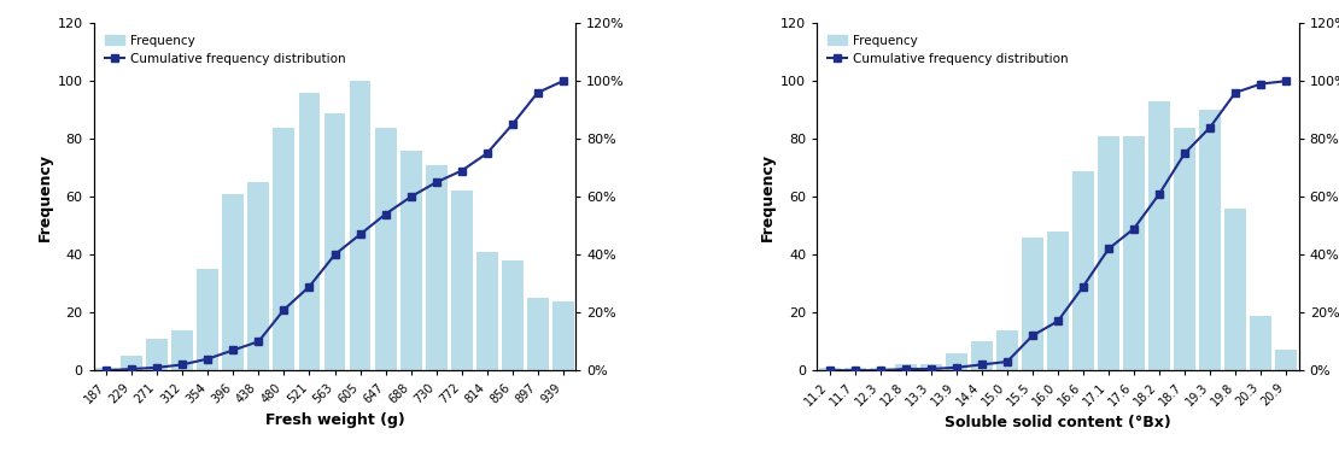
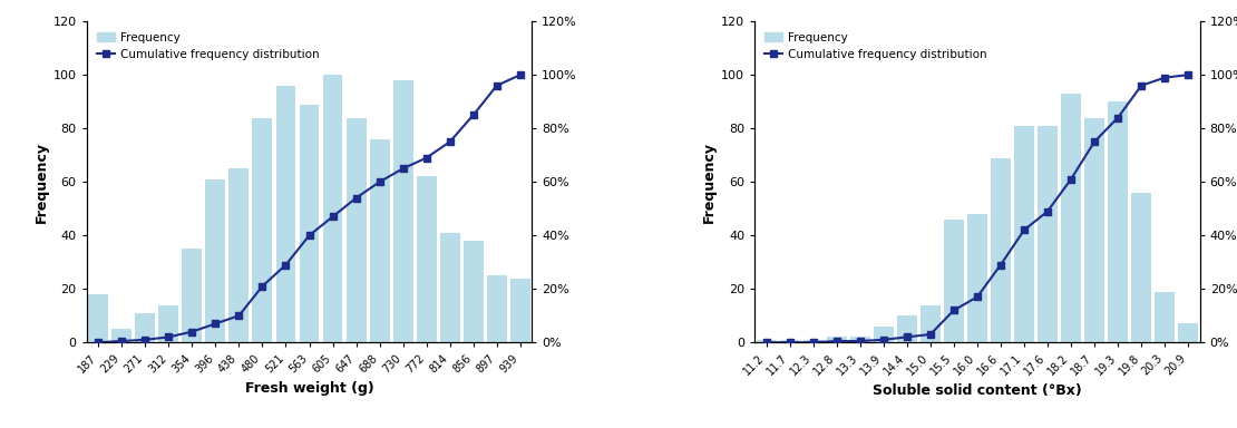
Frequency/187: 1 -> 18
Frequency/730: 71 -> 98
